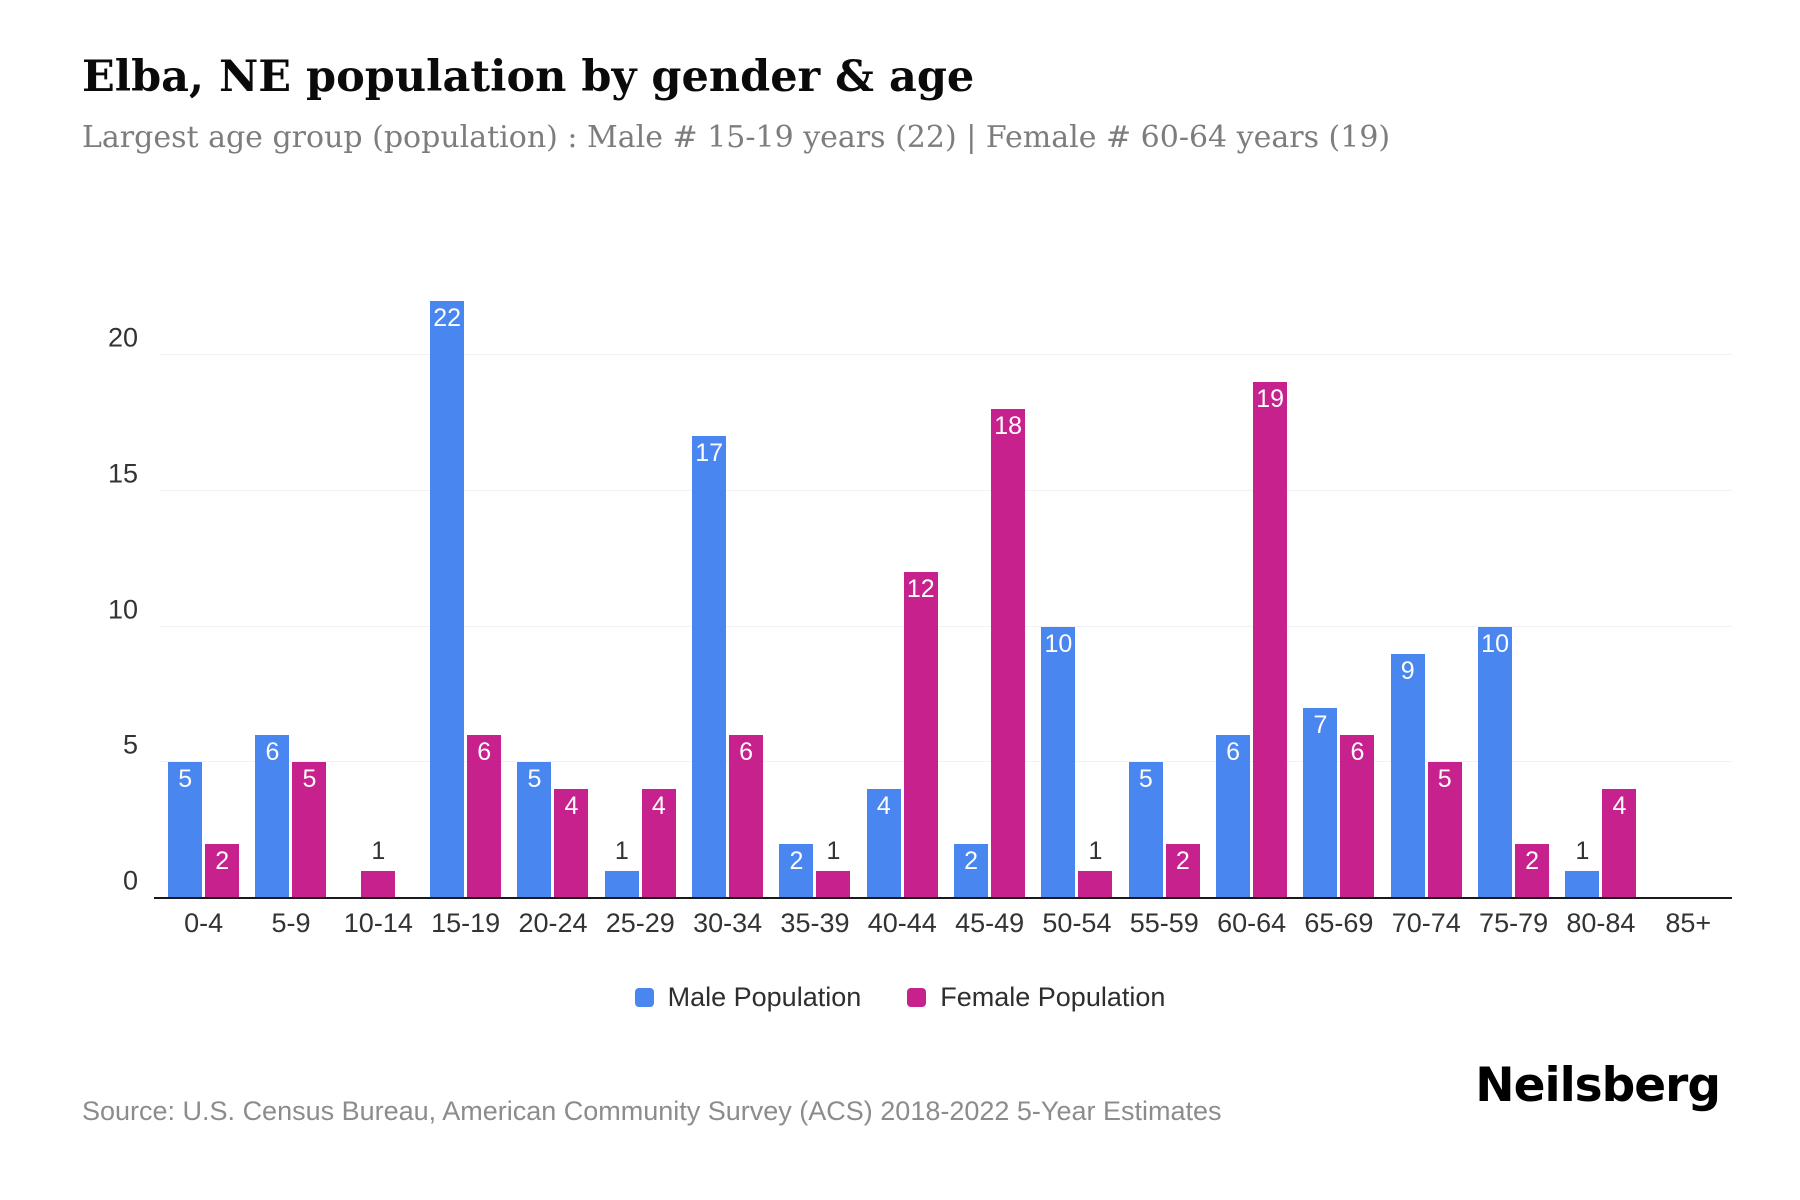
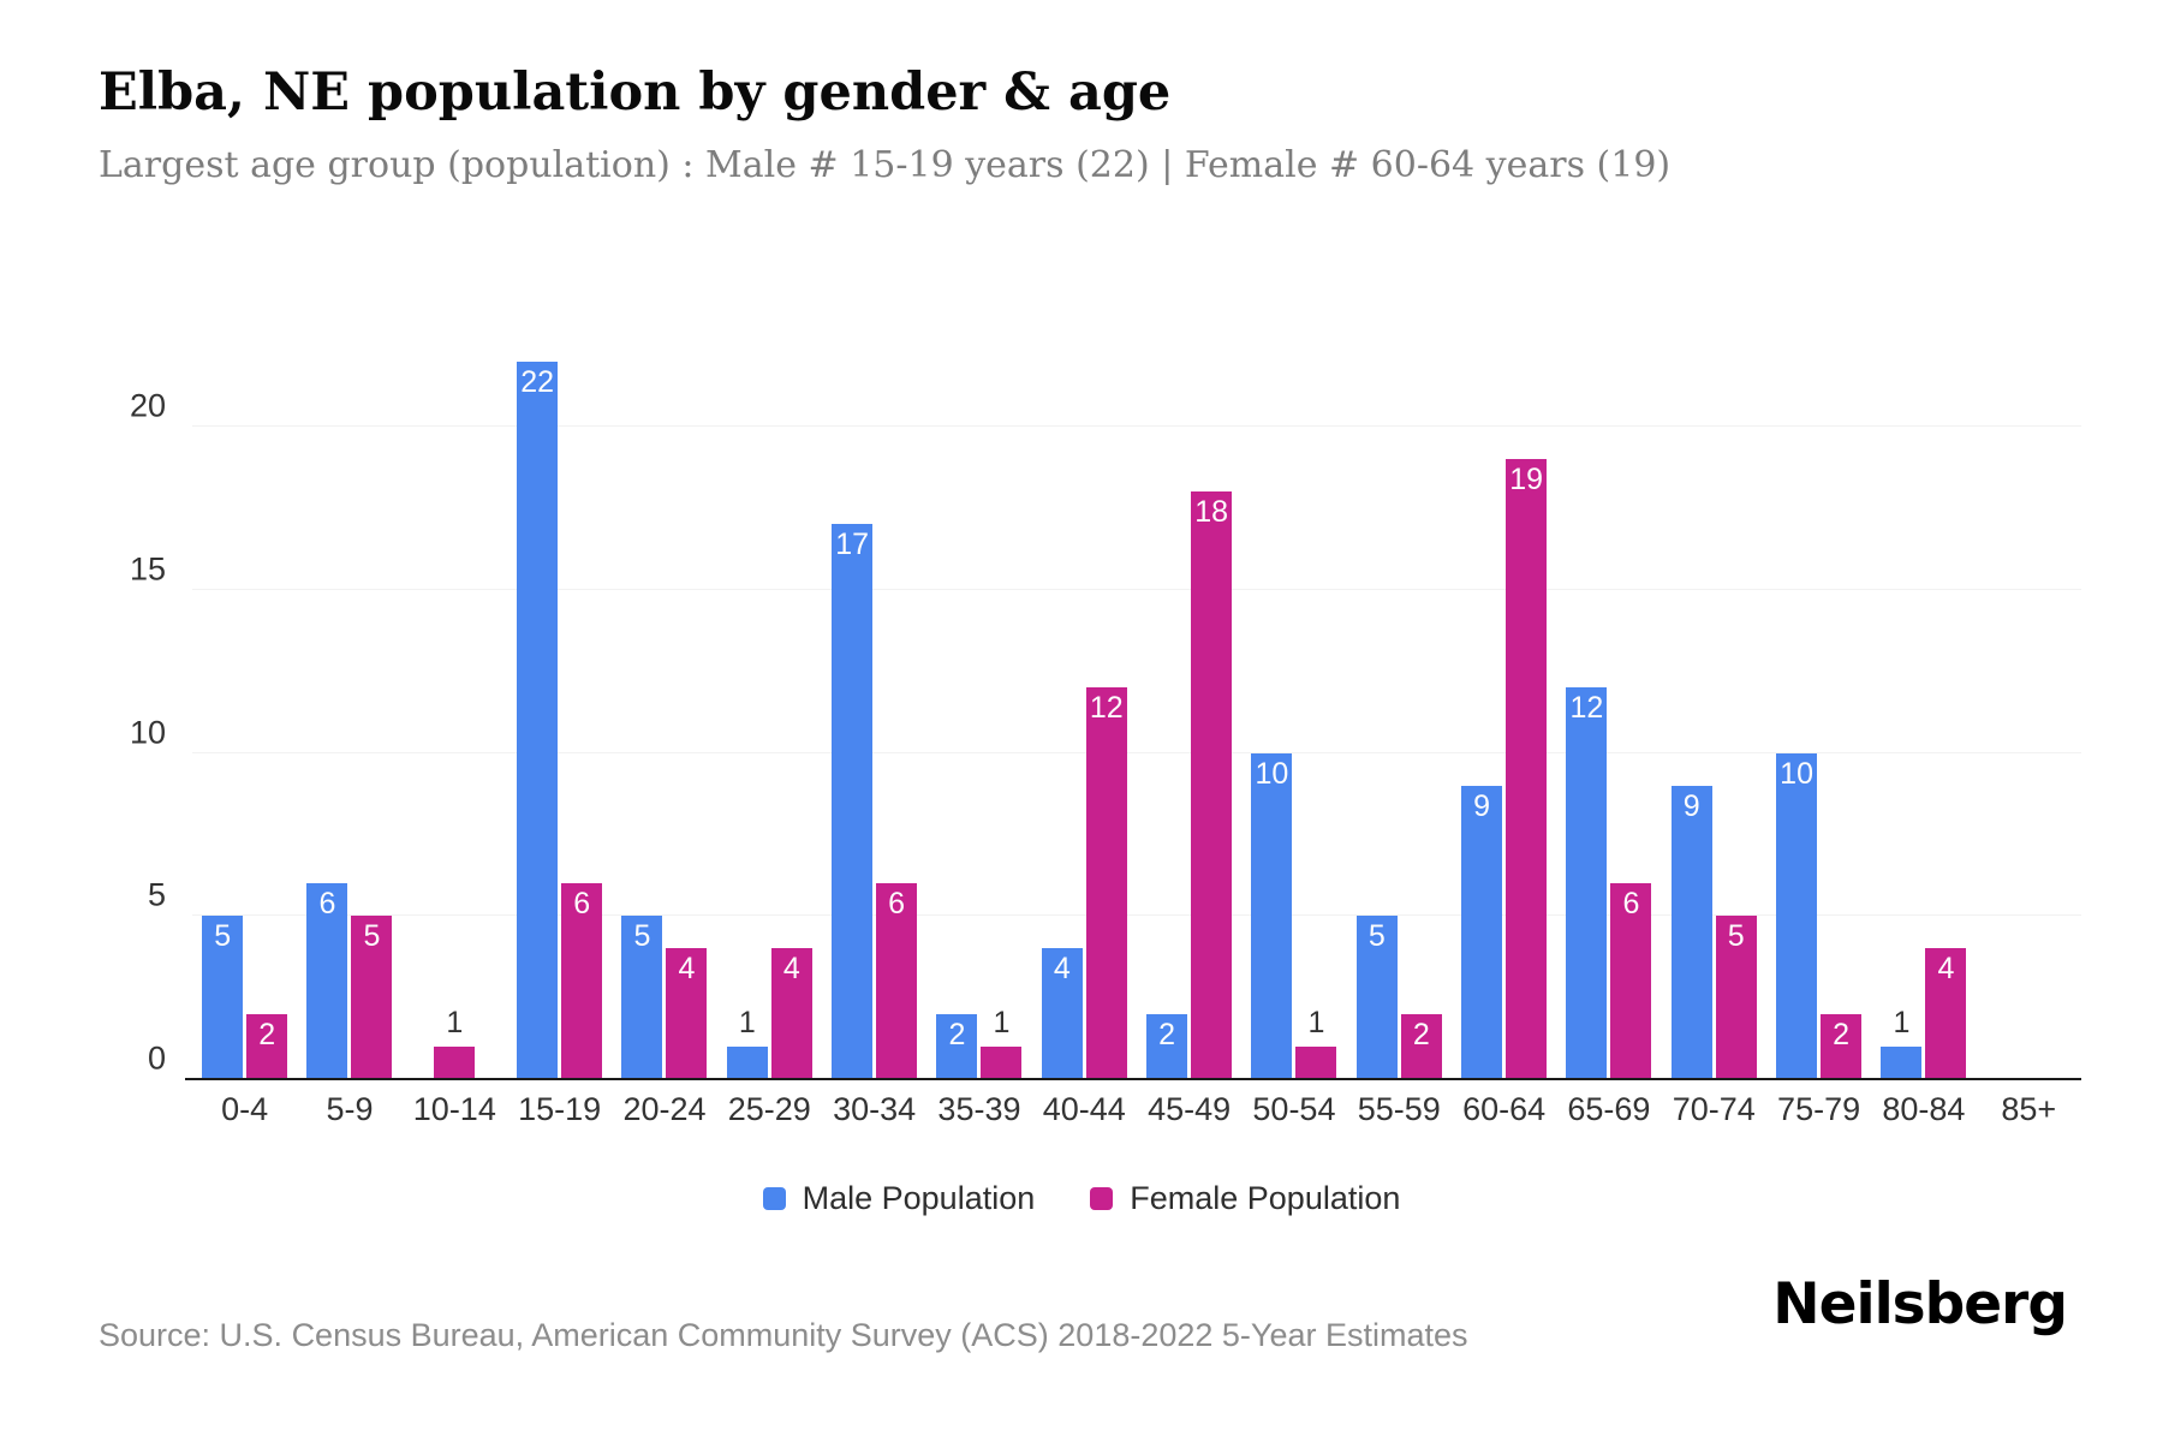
Male Population/60-64: 6 -> 9
Male Population/65-69: 7 -> 12
